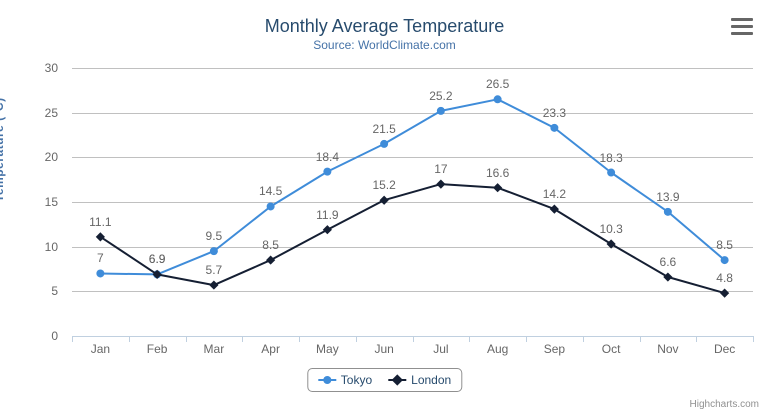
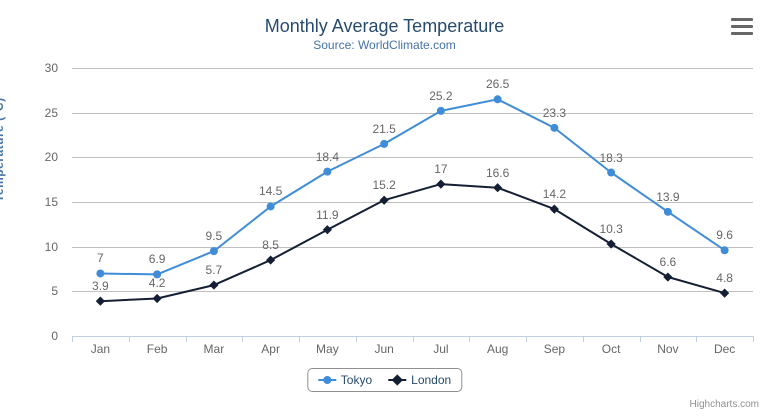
London/Jan: 11.1 -> 3.9
London/Feb: 6.9 -> 4.2
Tokyo/Dec: 8.5 -> 9.6
